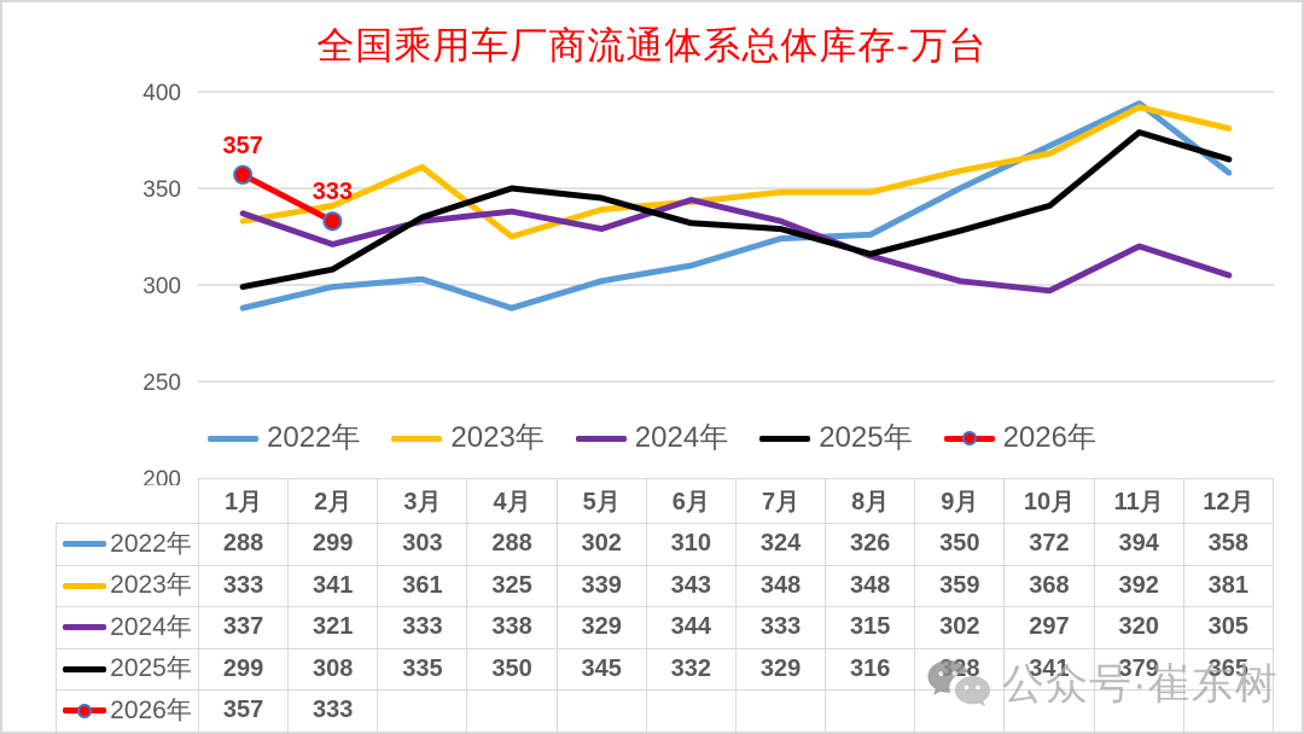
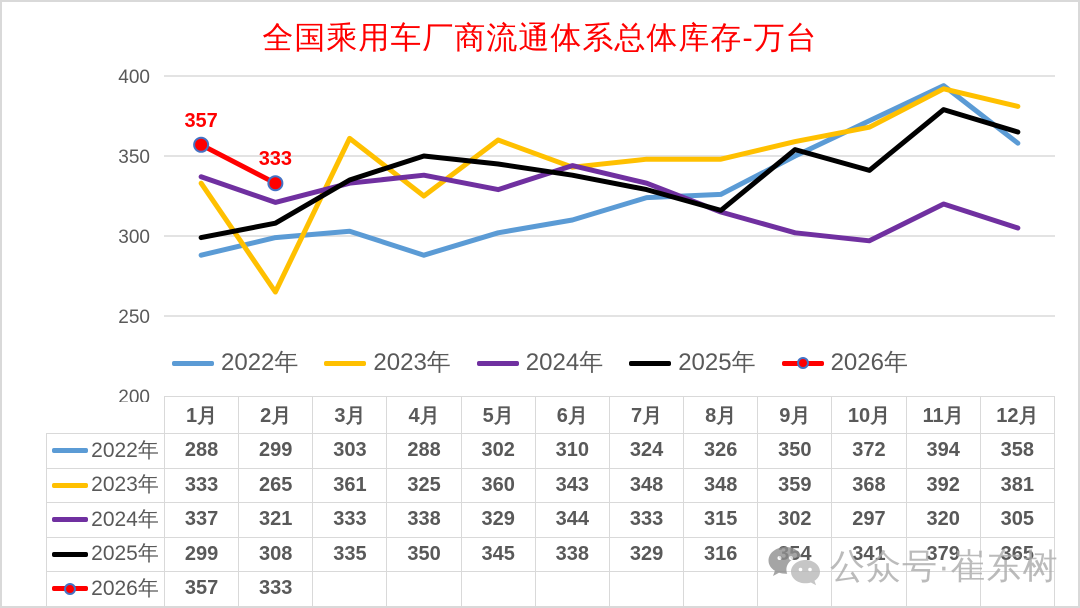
2023年/2月: 341 -> 265
2023年/5月: 339 -> 360
2025年/6月: 332 -> 338
2025年/9月: 328 -> 354
